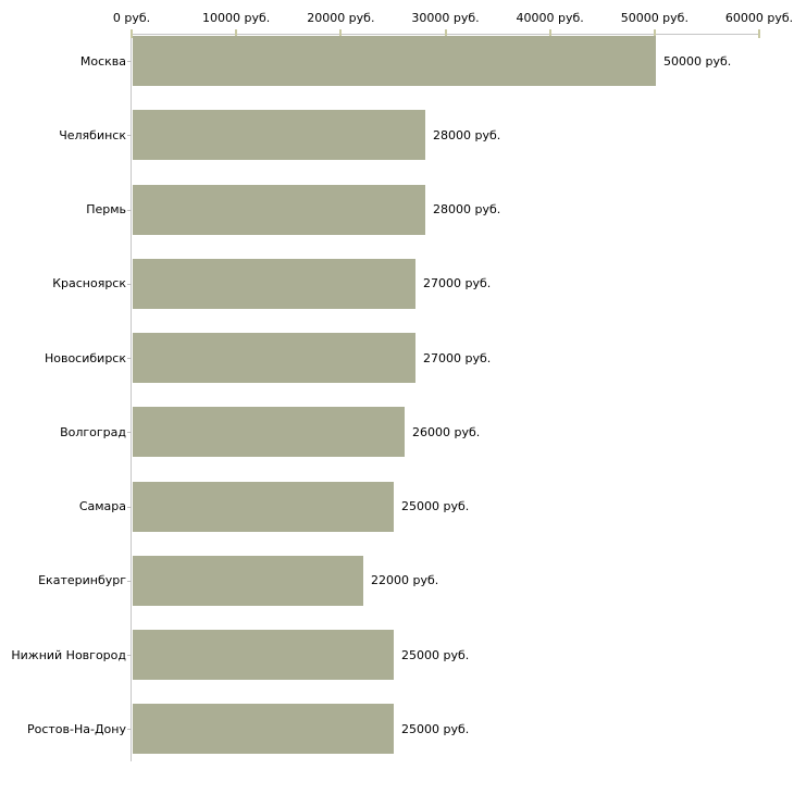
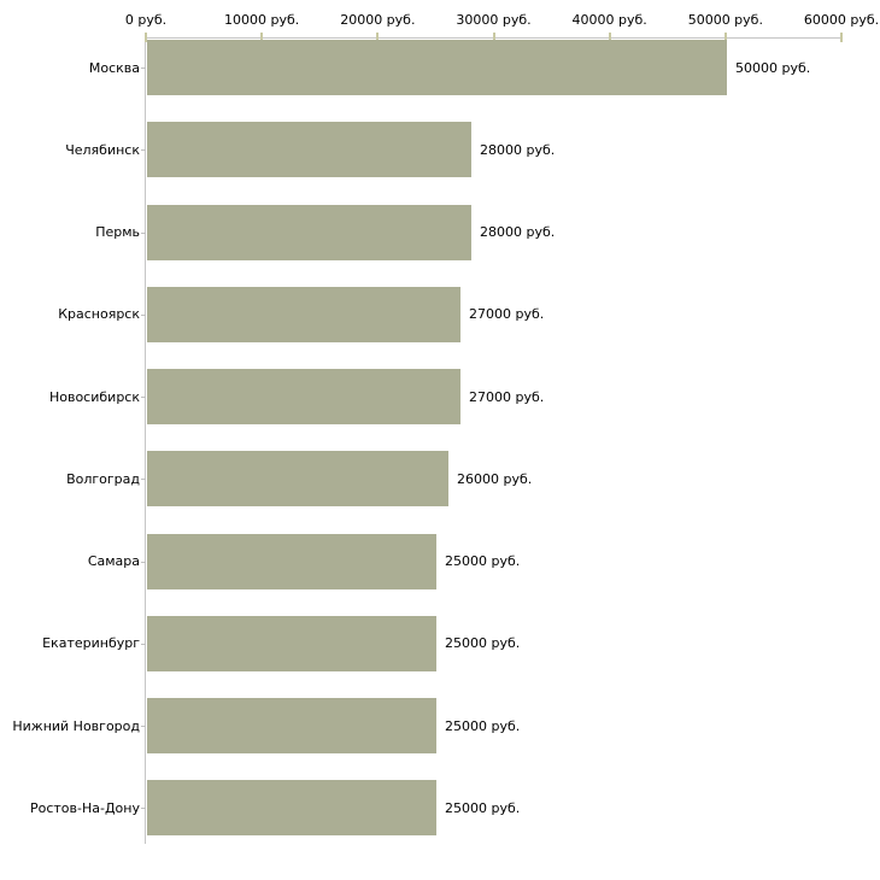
Екатеринбург: 22000 -> 25000
